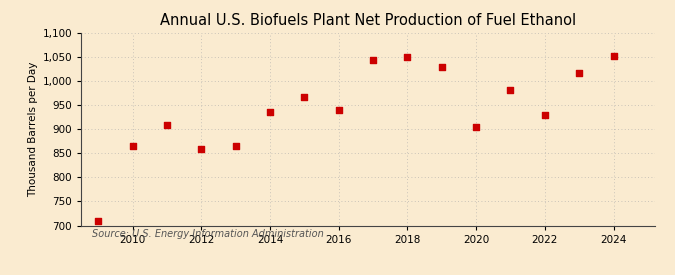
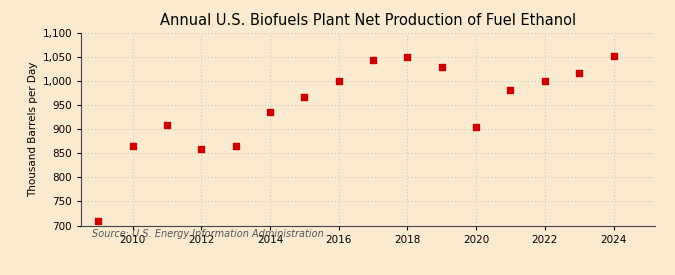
2016: 940 -> 1,001
2022: 930 -> 1,001
